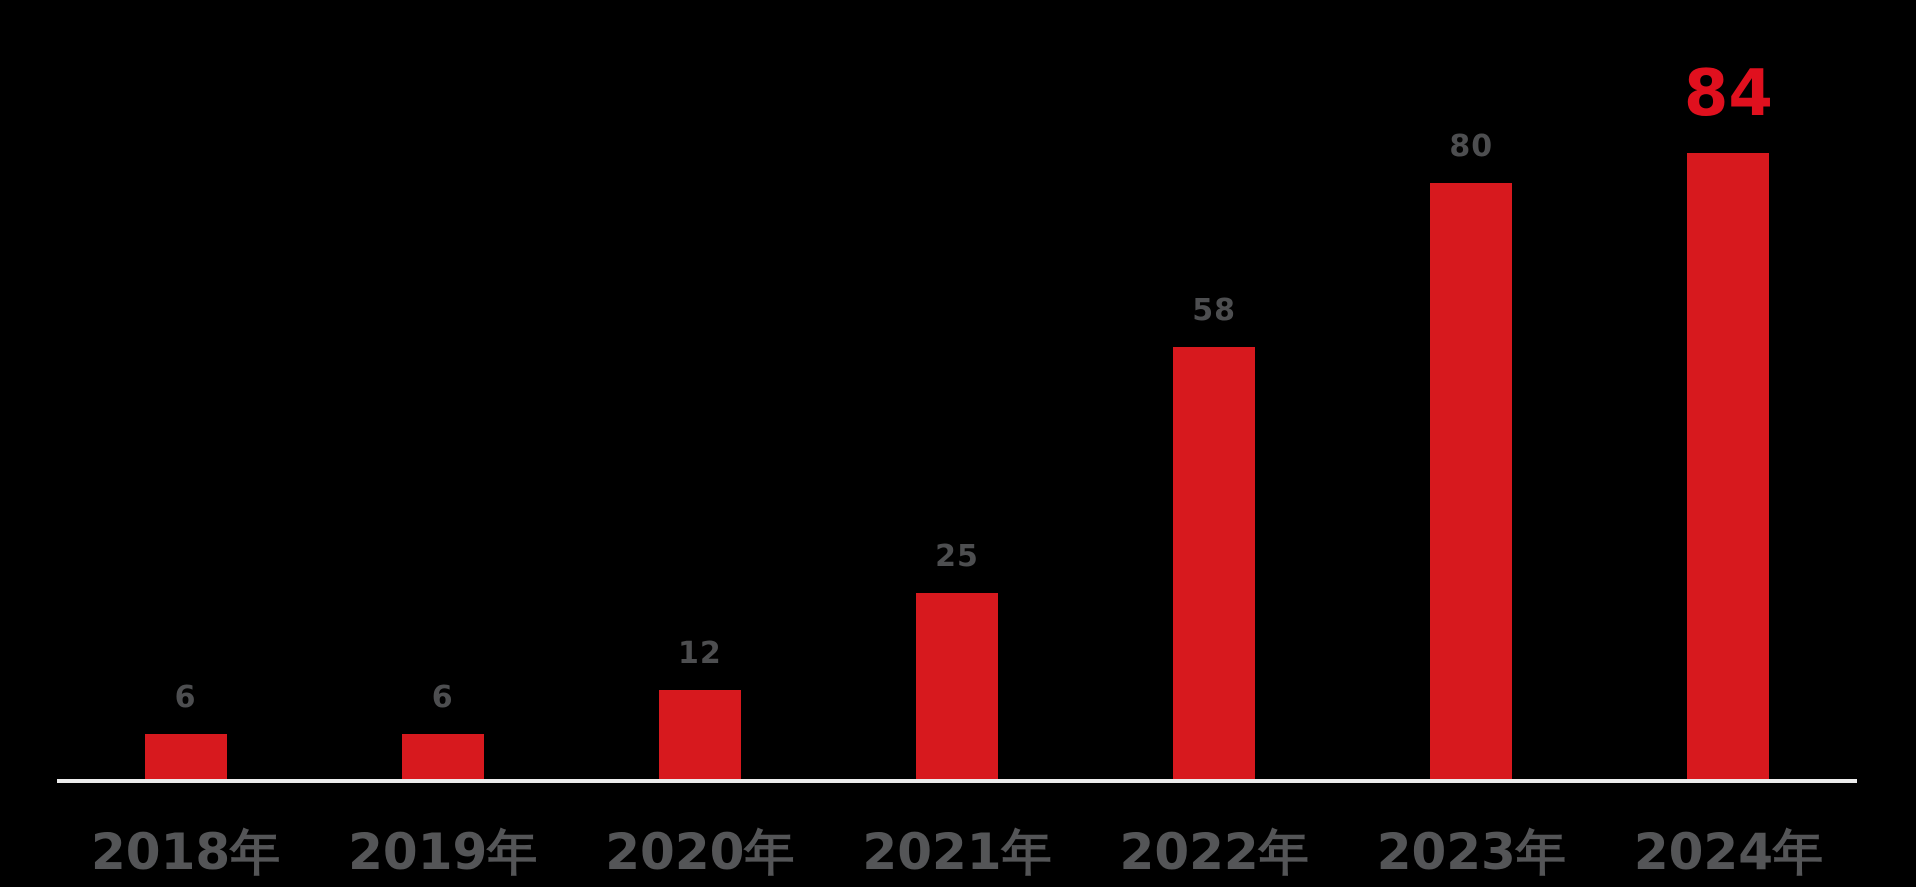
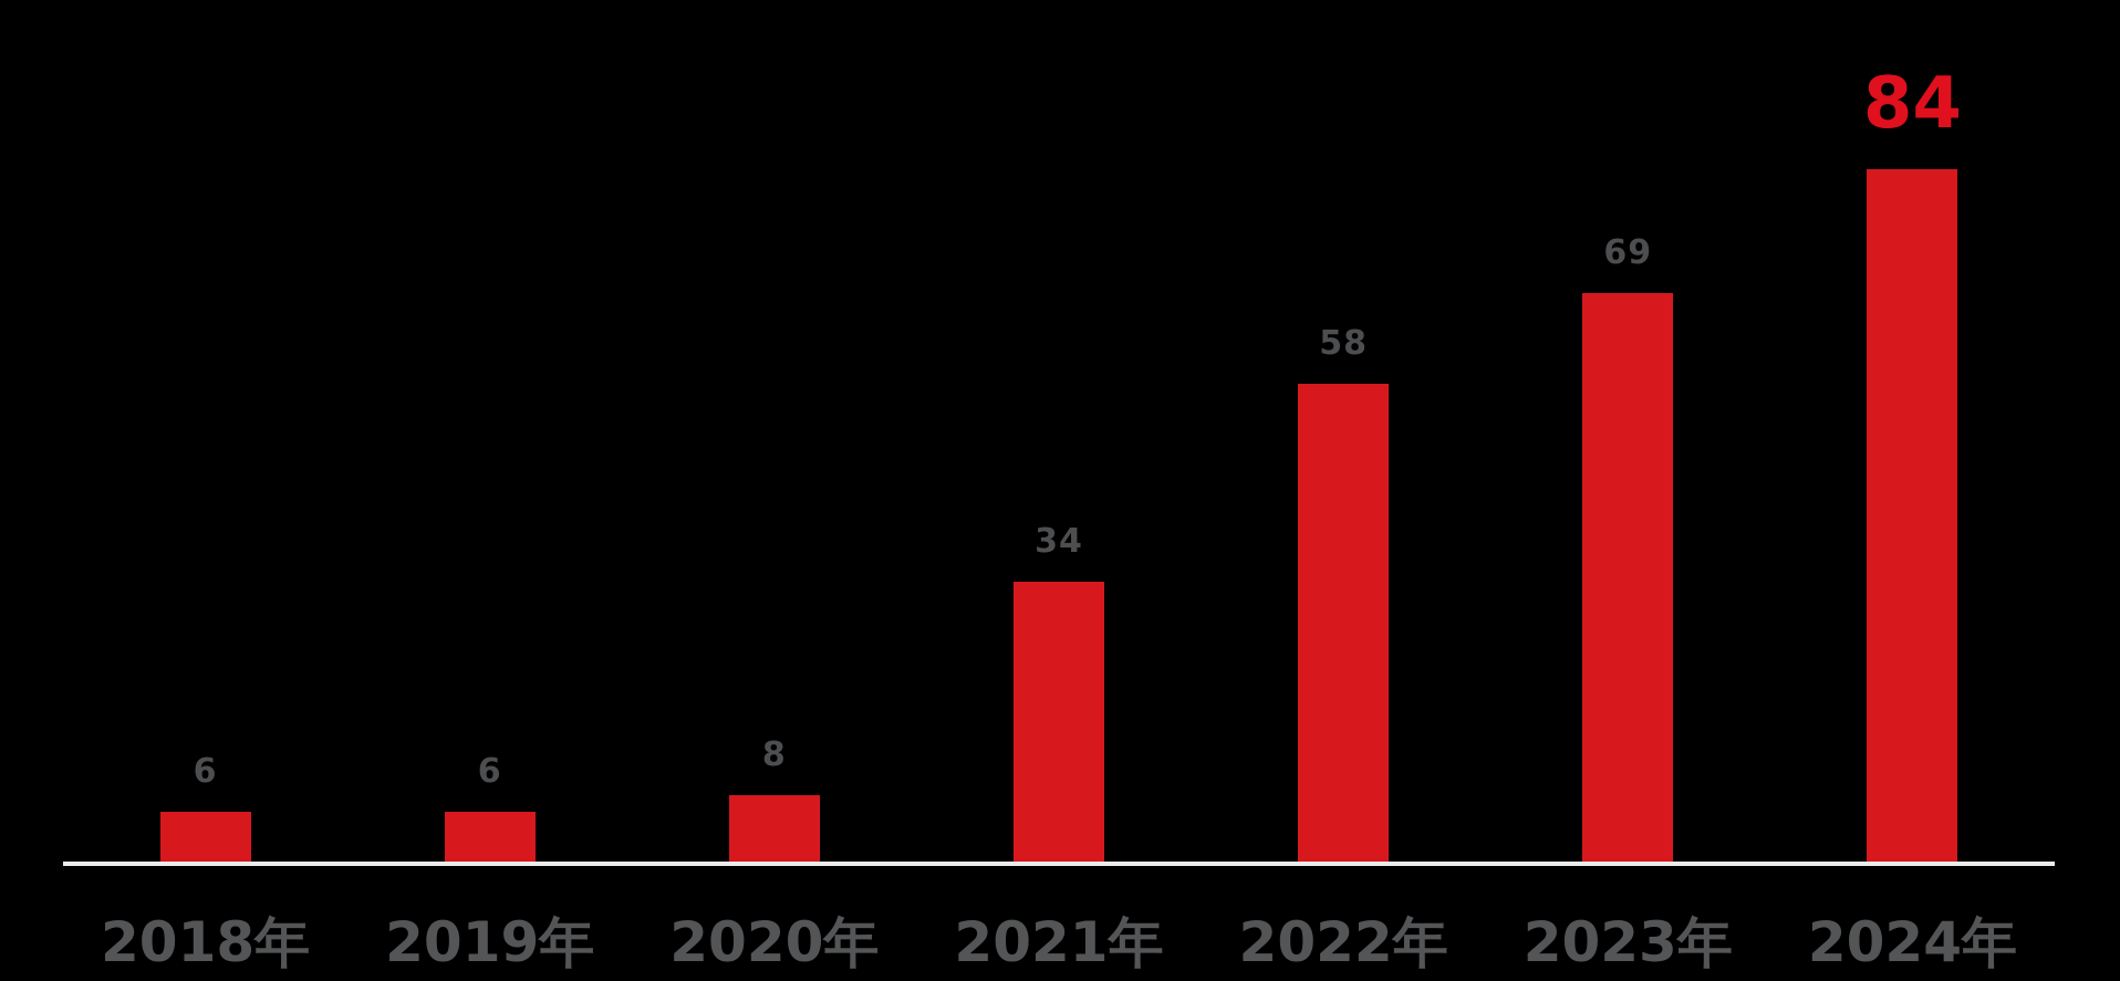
2020年: 12 -> 8
2021年: 25 -> 34
2023年: 80 -> 69
